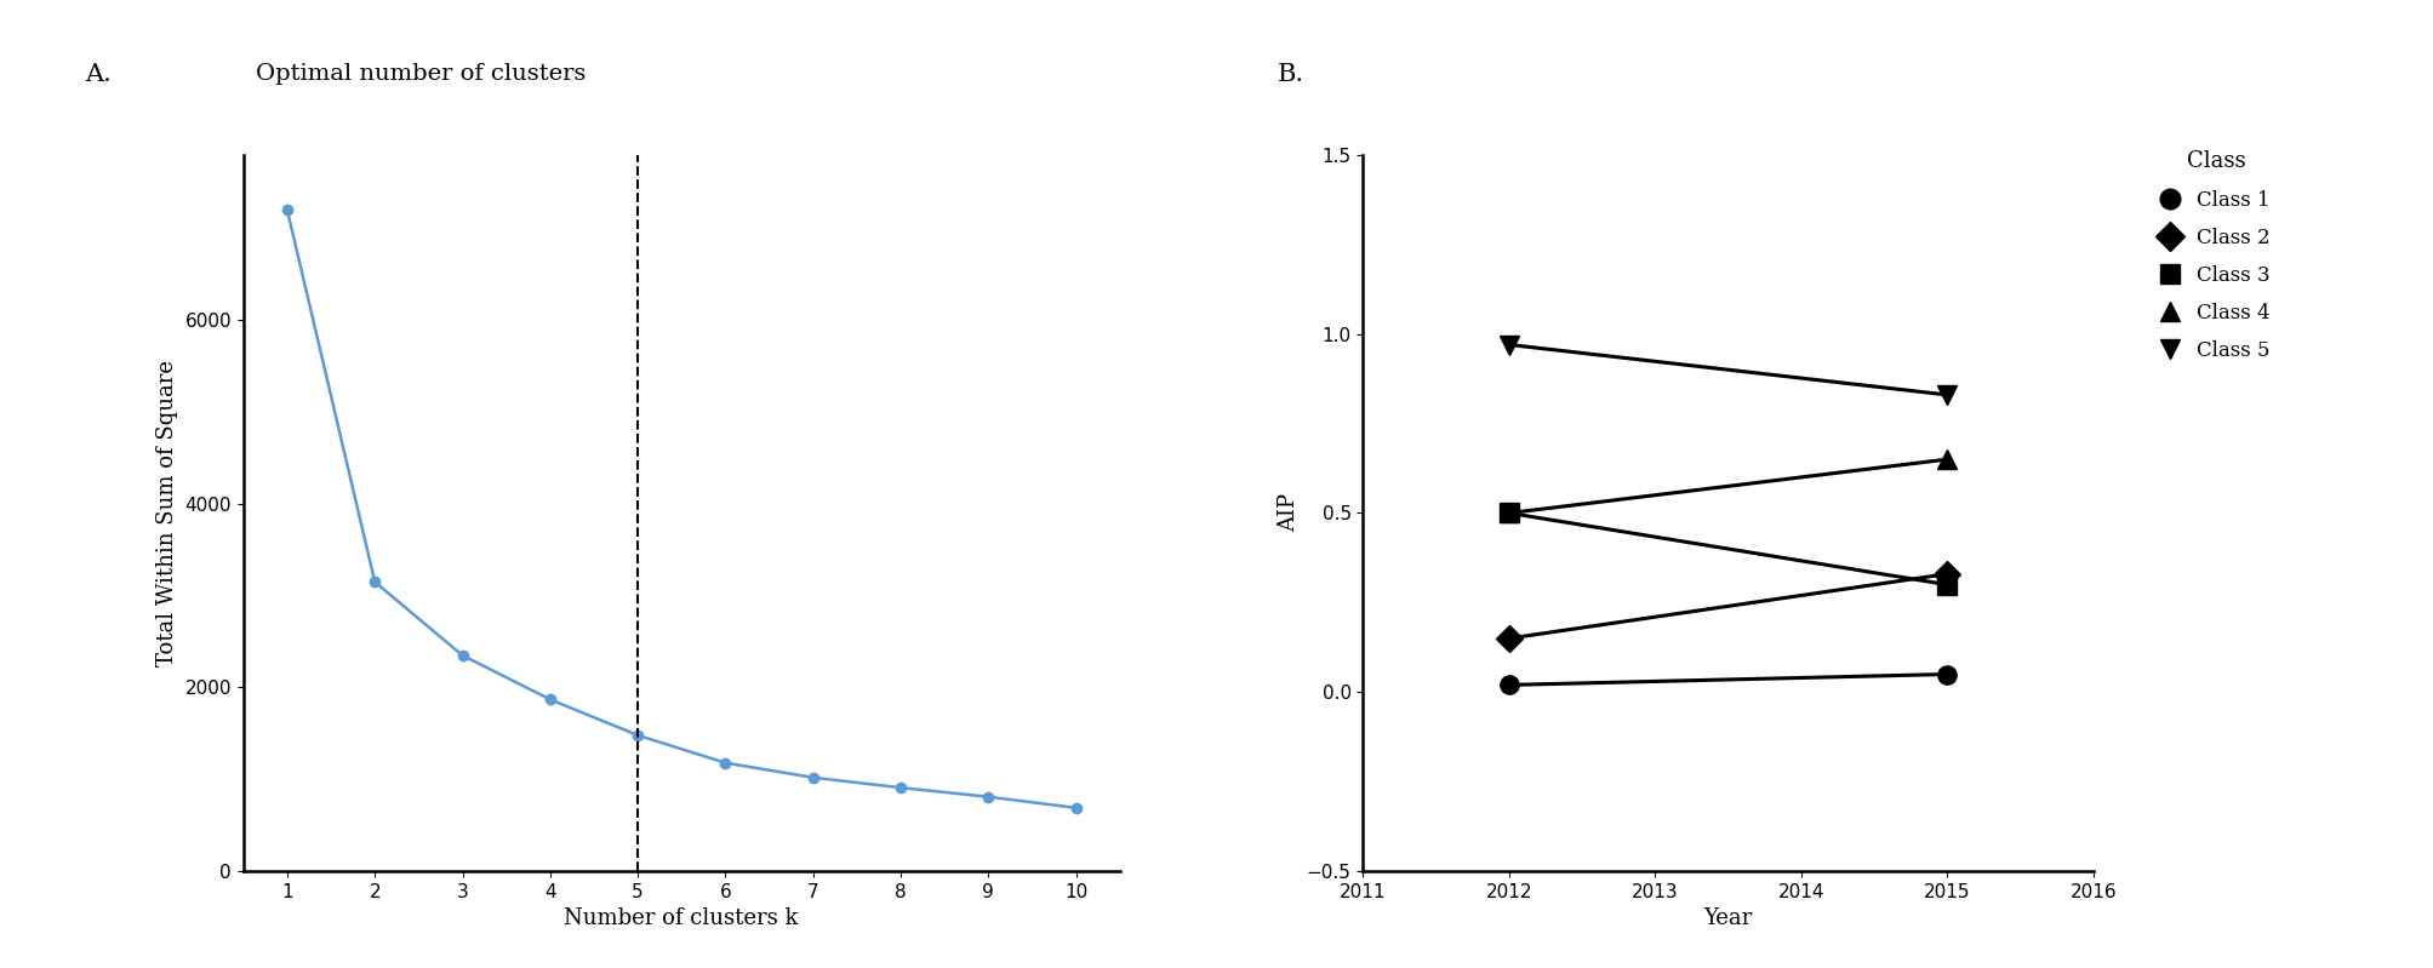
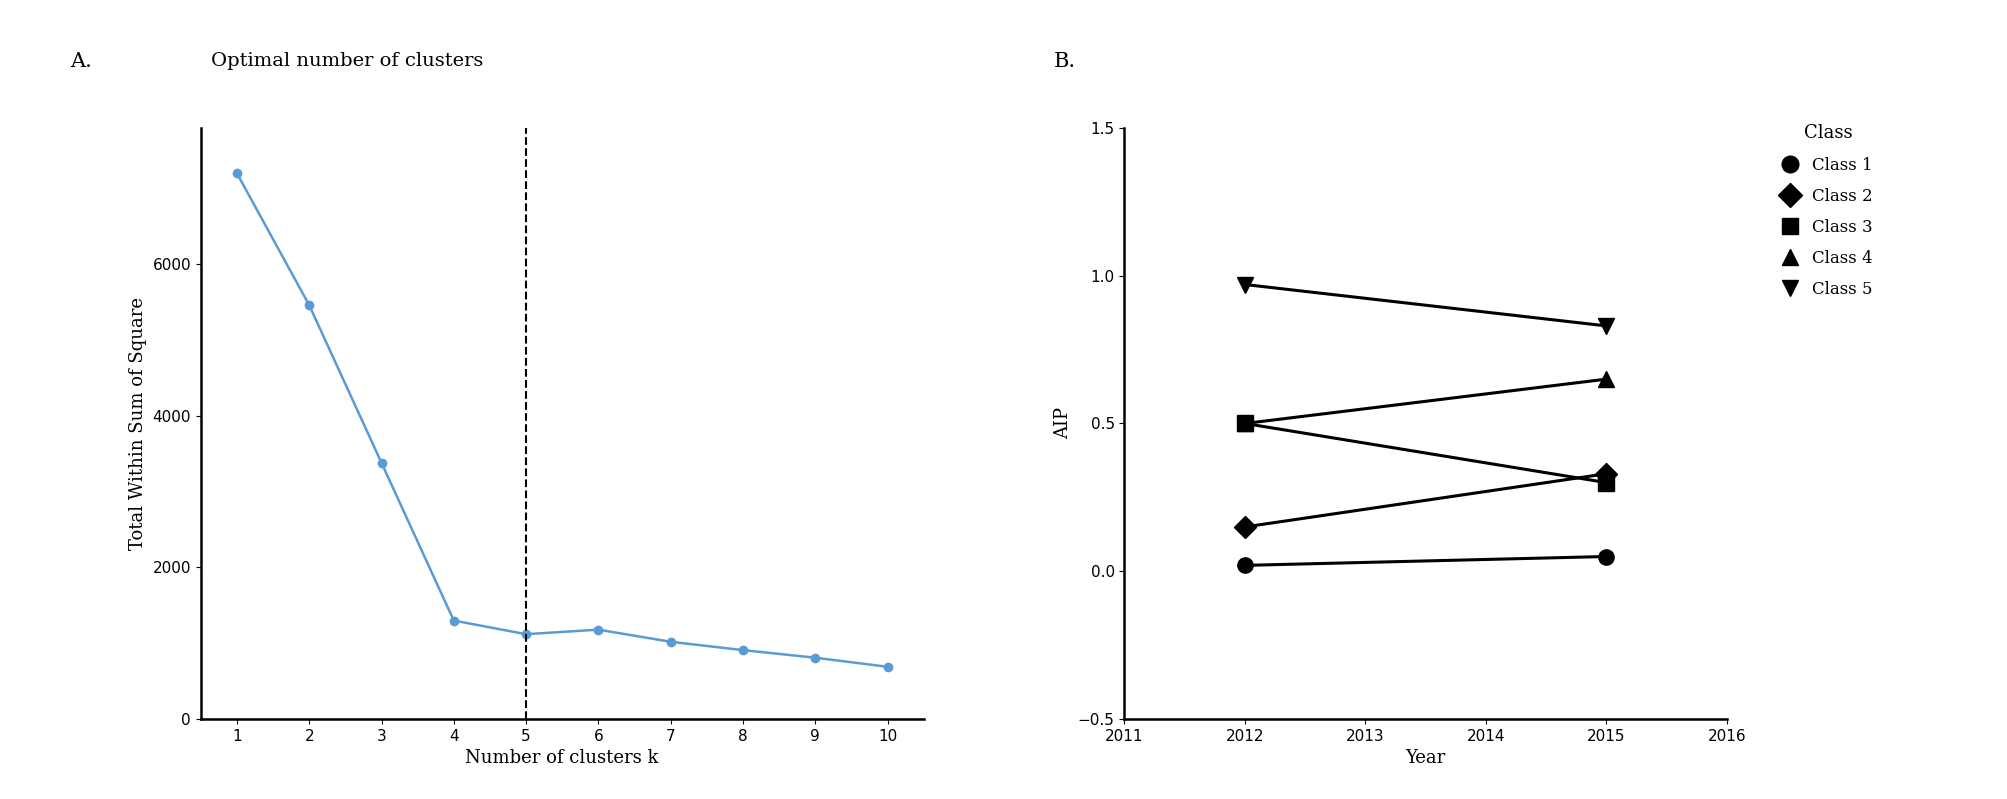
2: 3150 -> 5460
3: 2350 -> 3380
4: 1870 -> 1300
5: 1480 -> 1120
